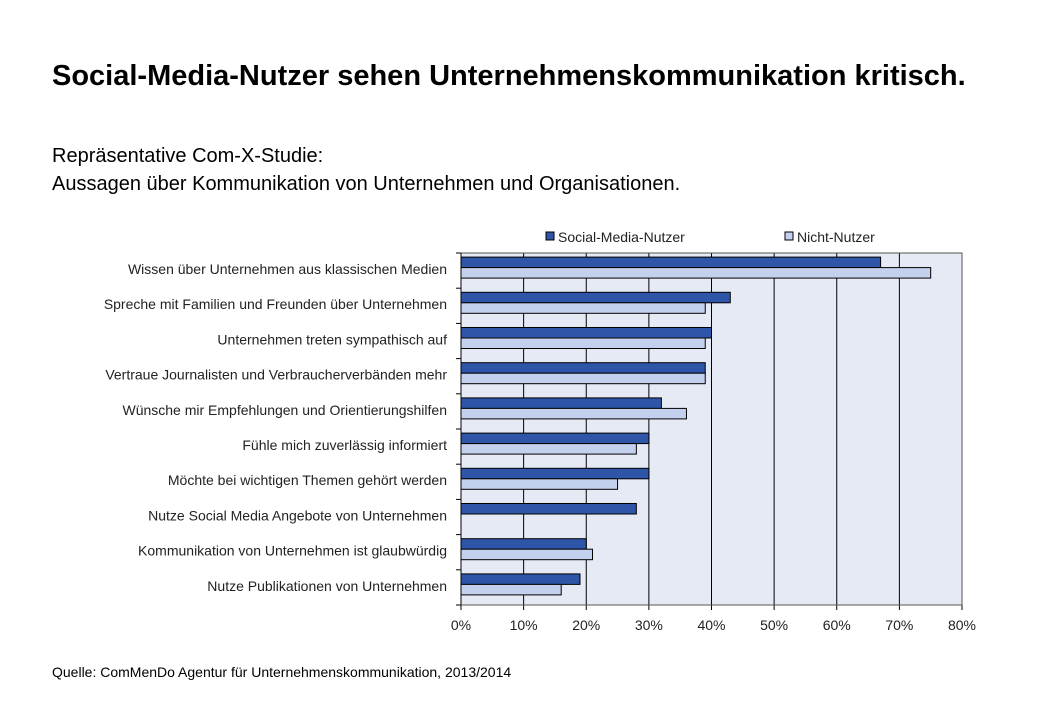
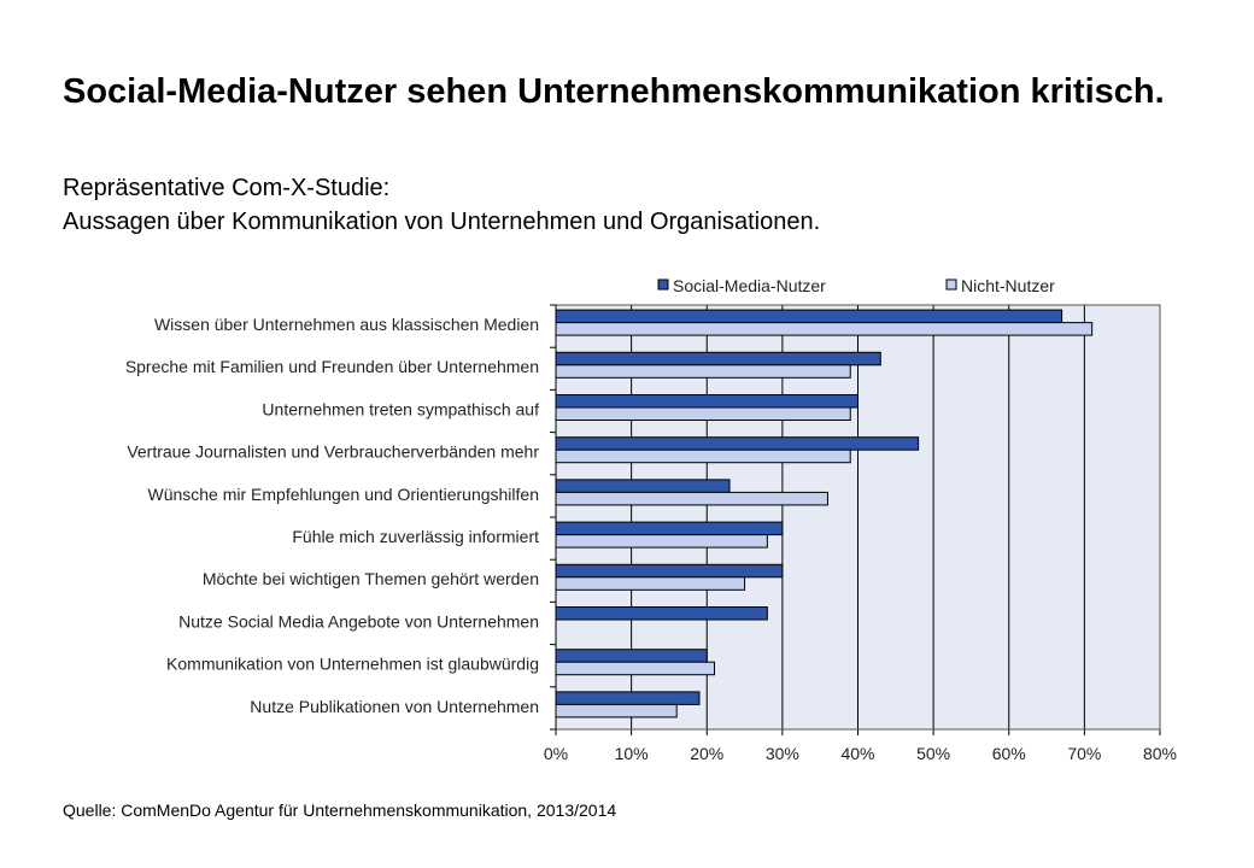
Nicht-Nutzer/Wissen über Unternehmen aus klassischen Medien: 75% -> 71%
Social-Media-Nutzer/Vertraue Journalisten und Verbraucherverbänden mehr: 39% -> 48%
Social-Media-Nutzer/Wünsche mir Empfehlungen und Orientierungshilfen: 32% -> 23%
